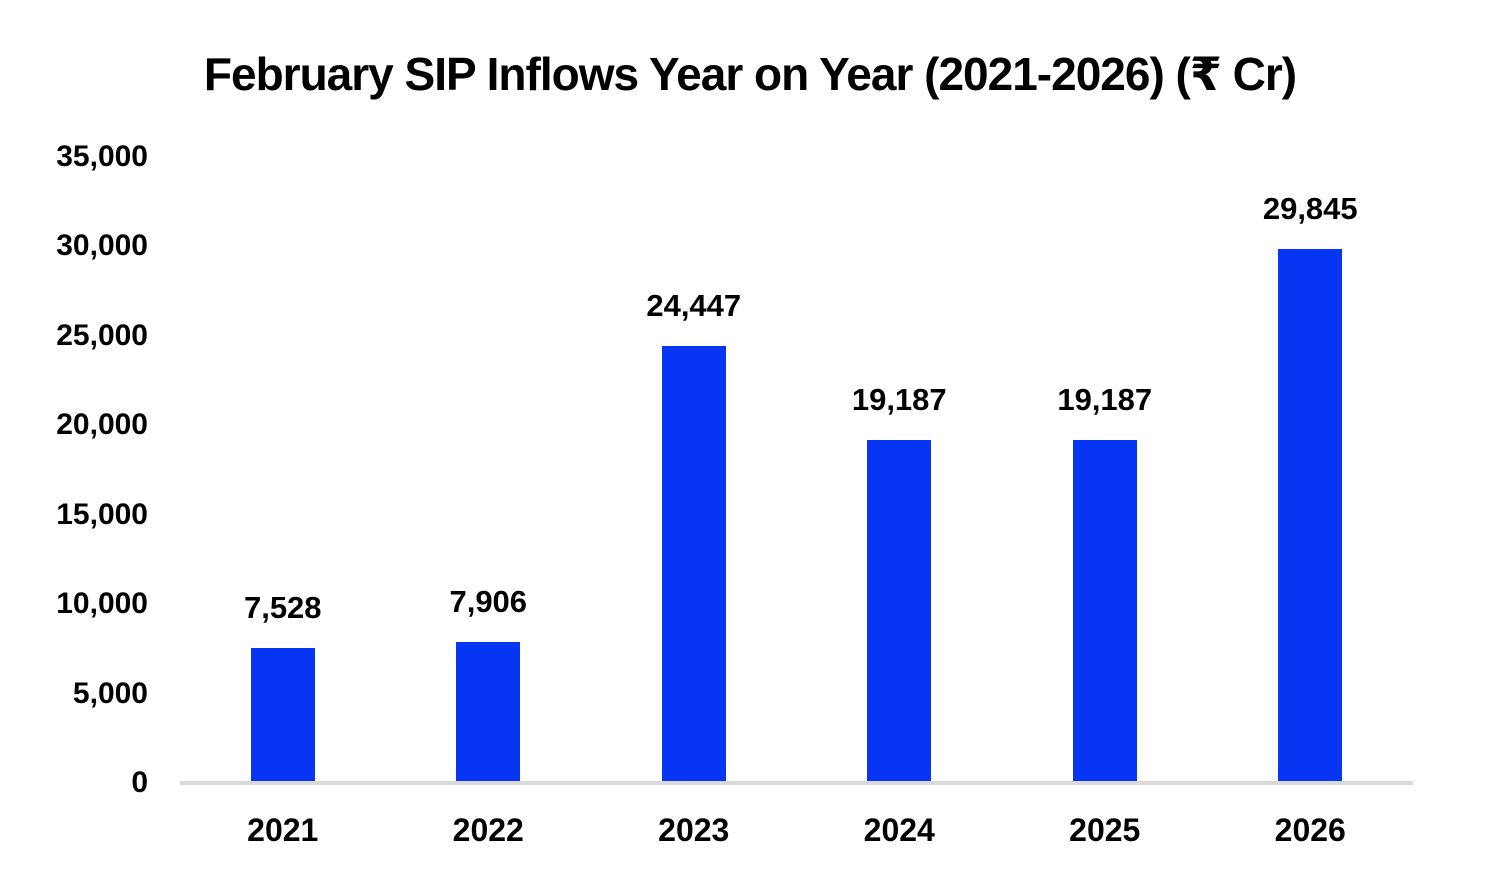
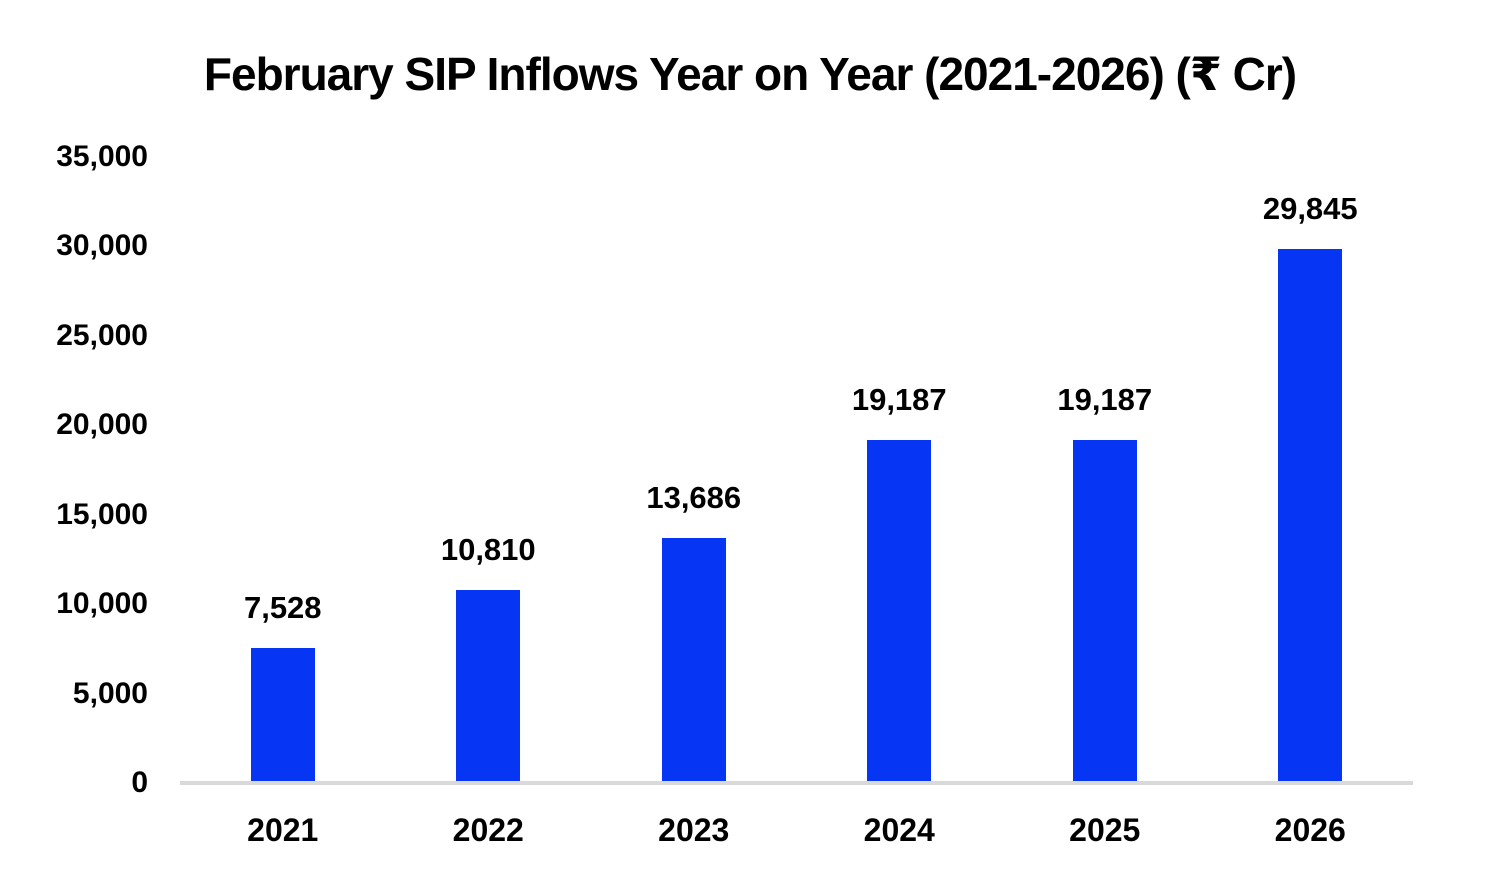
2022: 7,906 -> 10,810
2023: 24,447 -> 13,686
